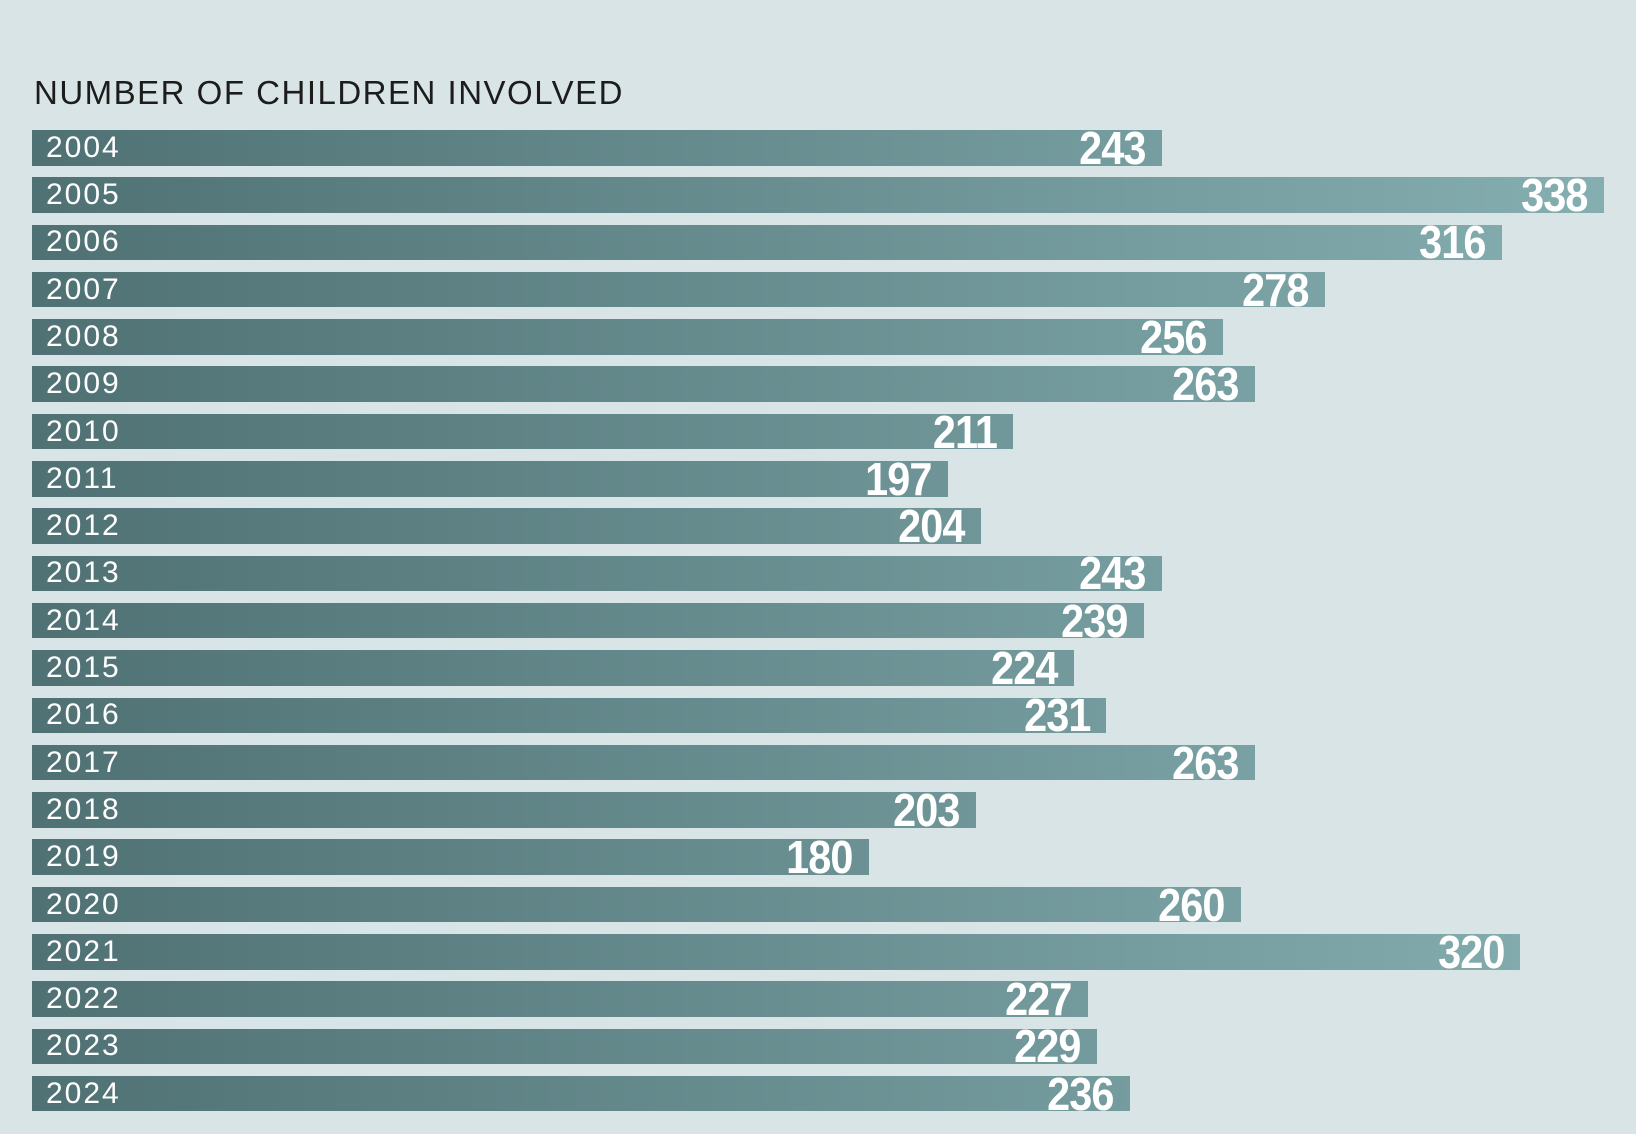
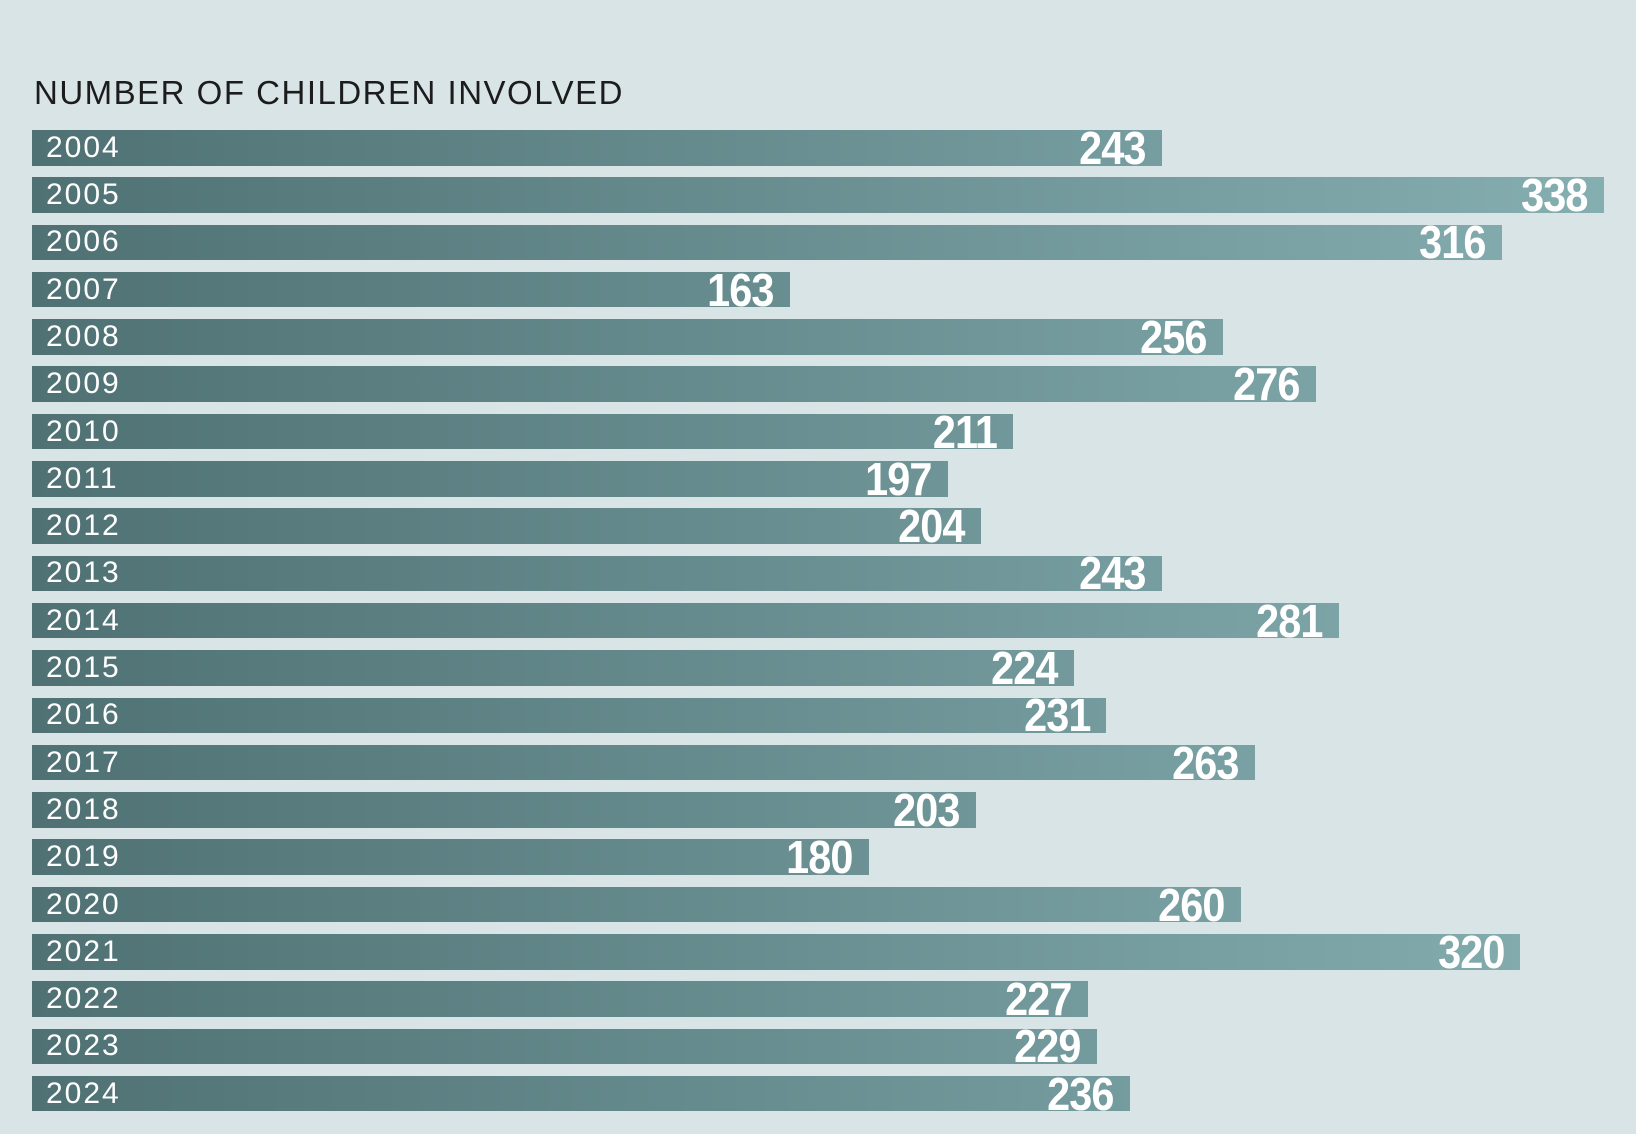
2007: 278 -> 163
2009: 263 -> 276
2014: 239 -> 281
